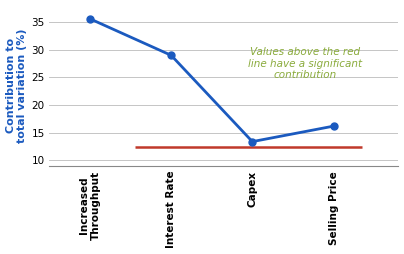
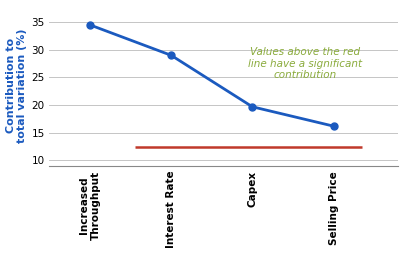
Increased Throughput: 35.6 -> 34.5
Capex: 13.4 -> 19.7
